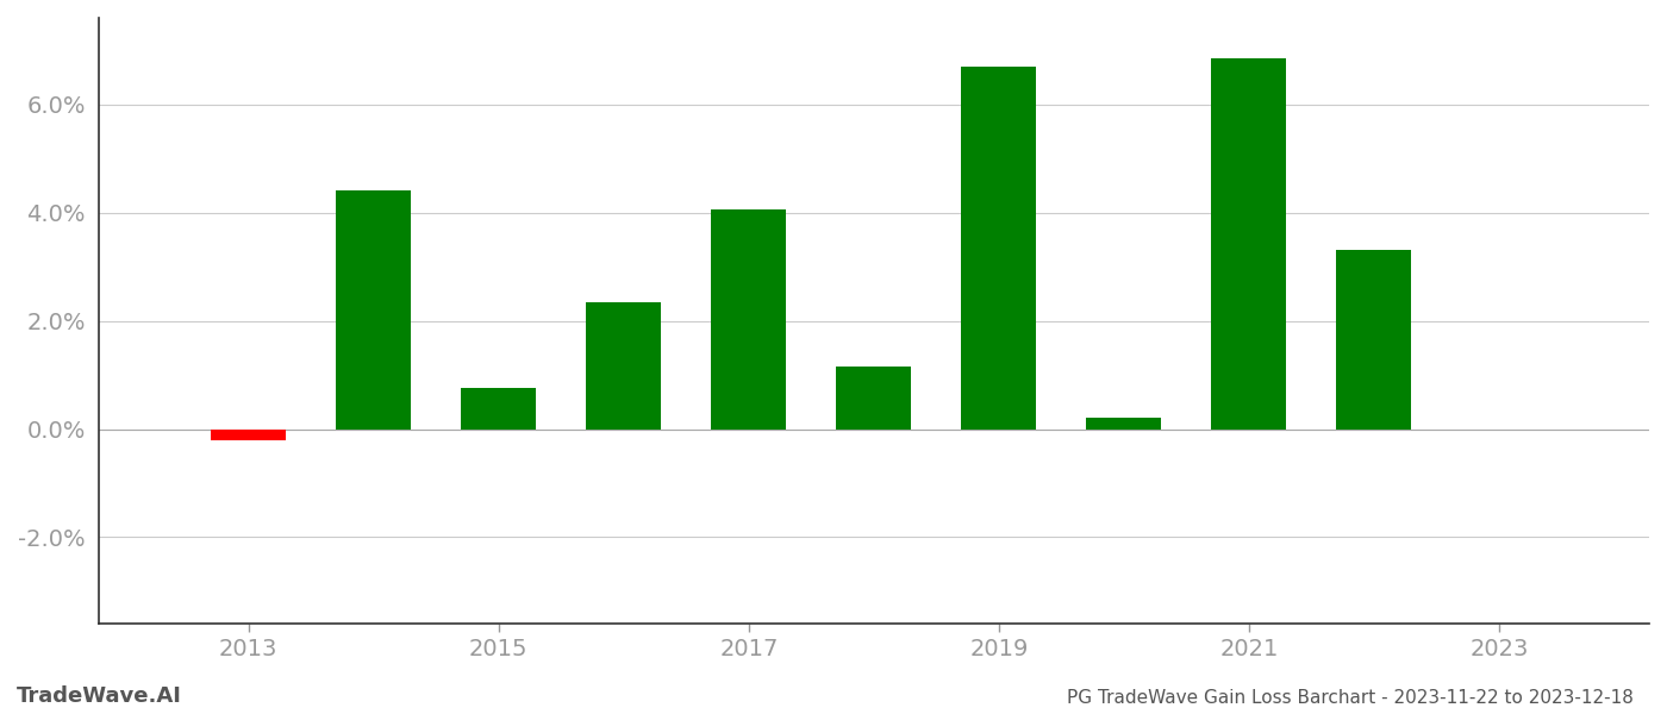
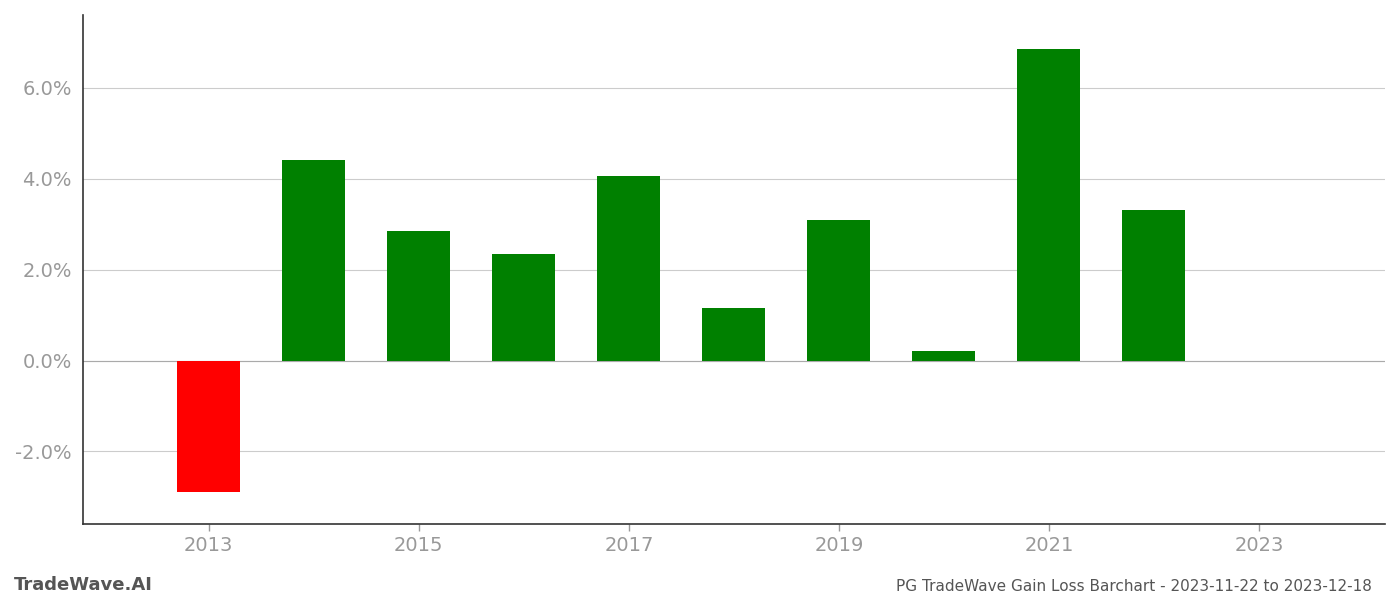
2013: -0.20% -> -2.90%
2015: 0.75% -> 2.85%
2019: 6.70% -> 3.10%
